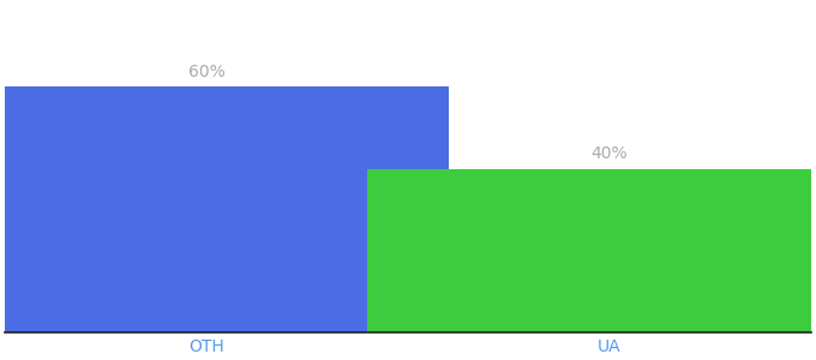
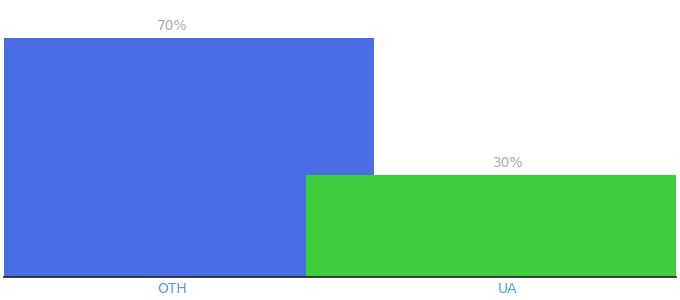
OTH: 60% -> 70%
UA: 40% -> 30%
